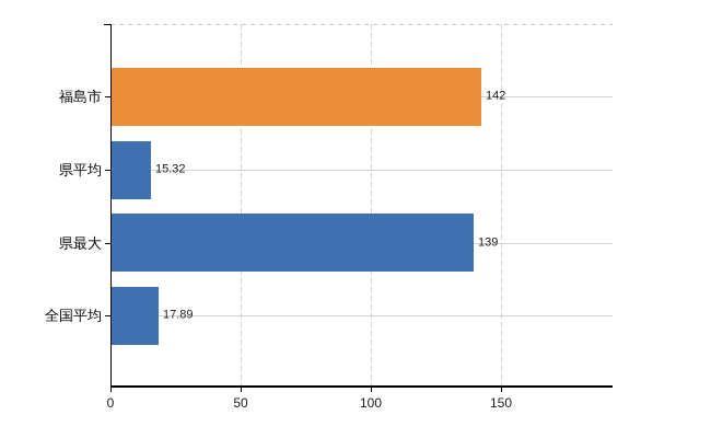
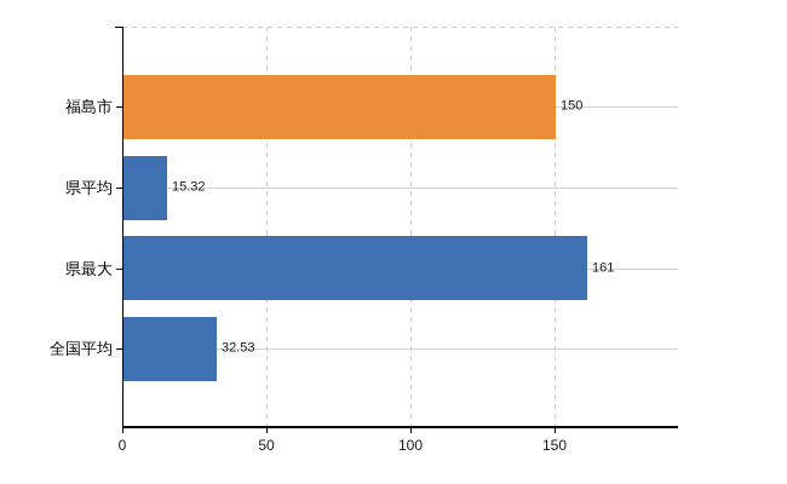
福島市: 142 -> 150
県最大: 139 -> 161
全国平均: 17.89 -> 32.53
